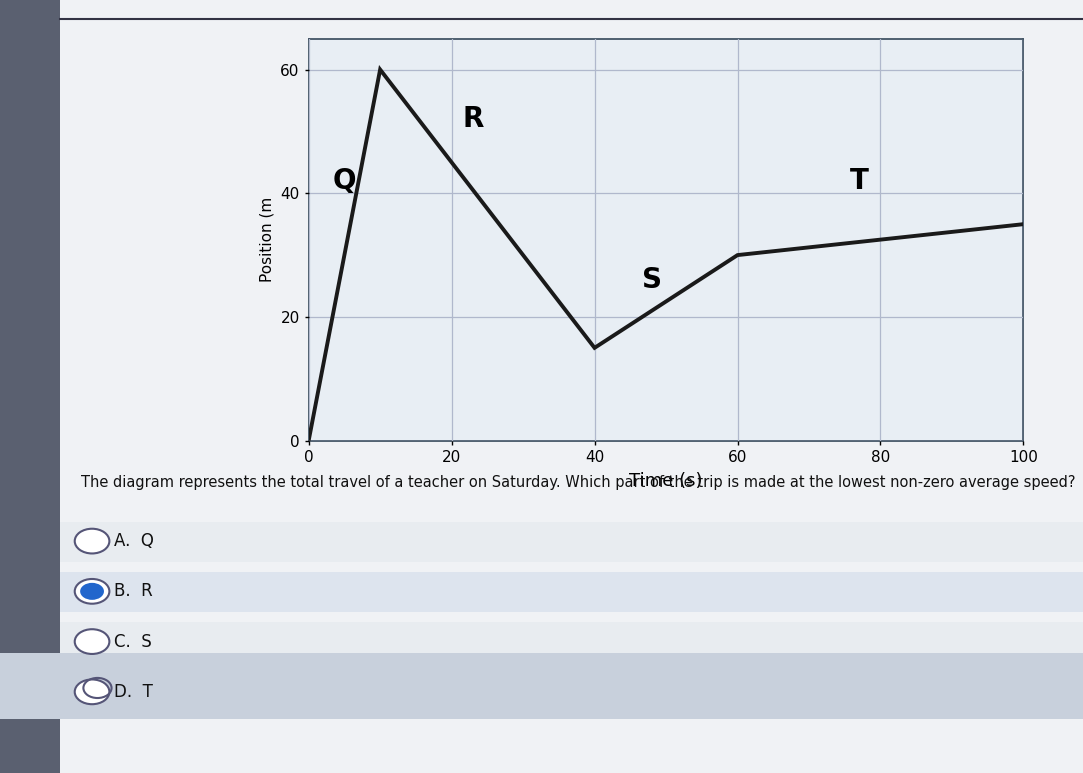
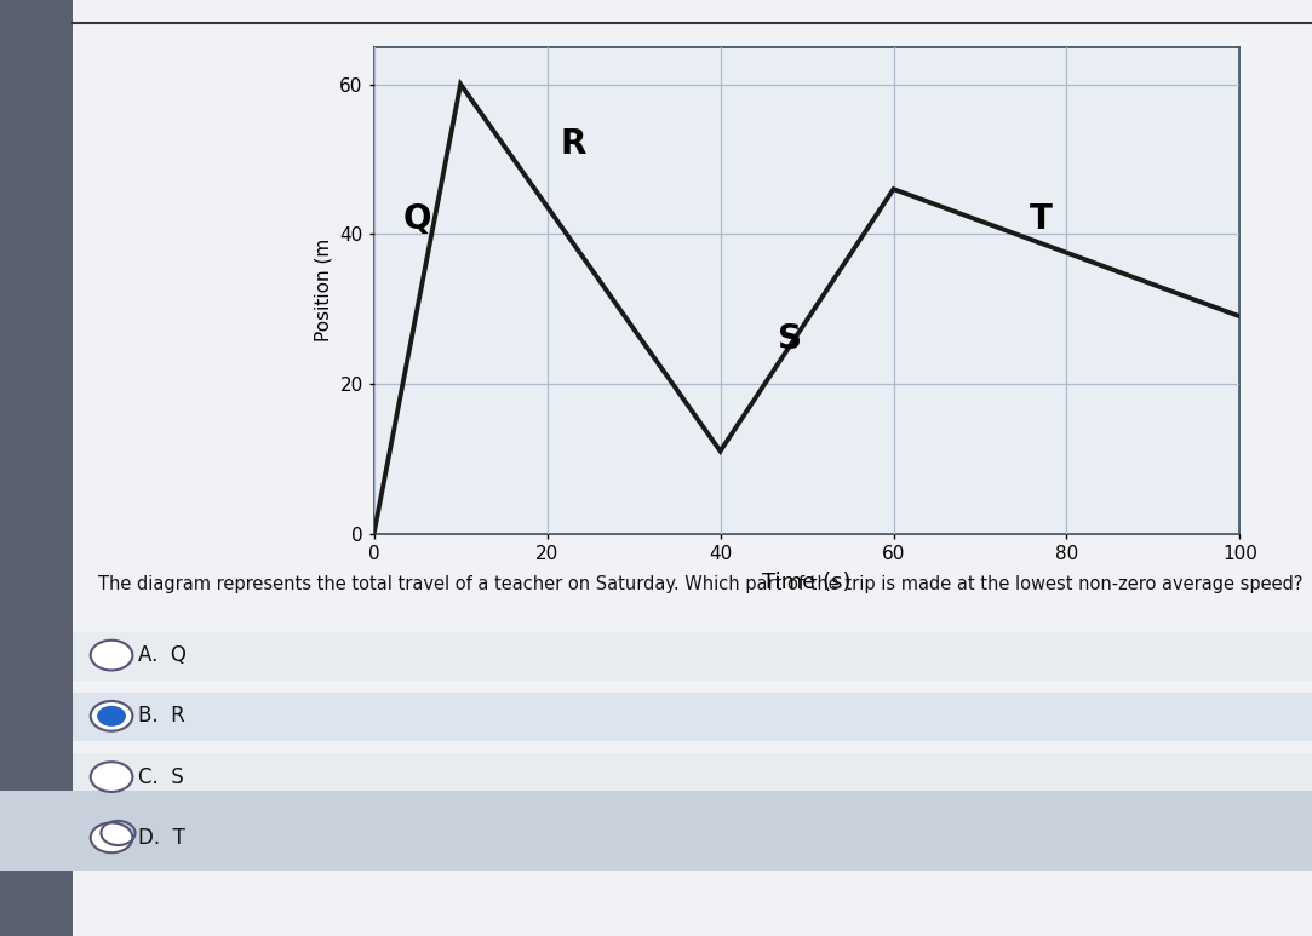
40: 15 -> 11
60: 30 -> 46
100: 35 -> 29
